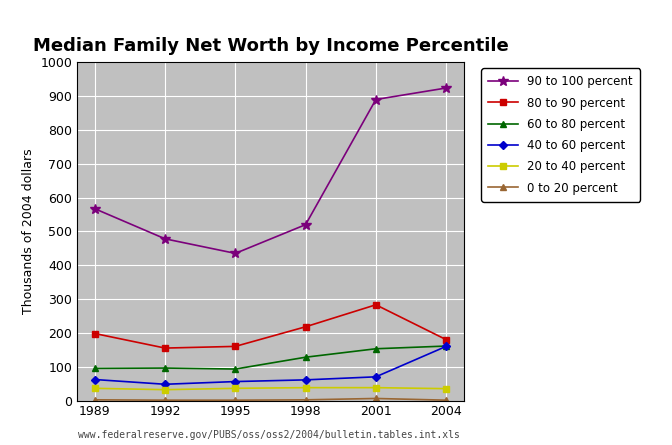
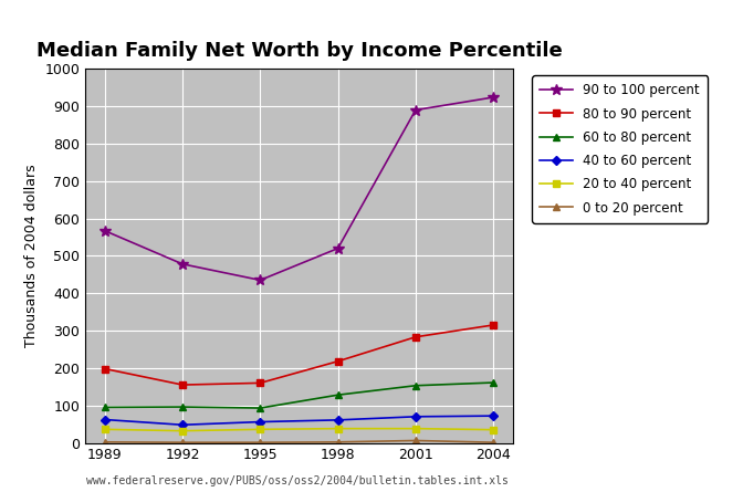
80 to 90 percent/2004: 180 -> 315
40 to 60 percent/2004: 160 -> 72
